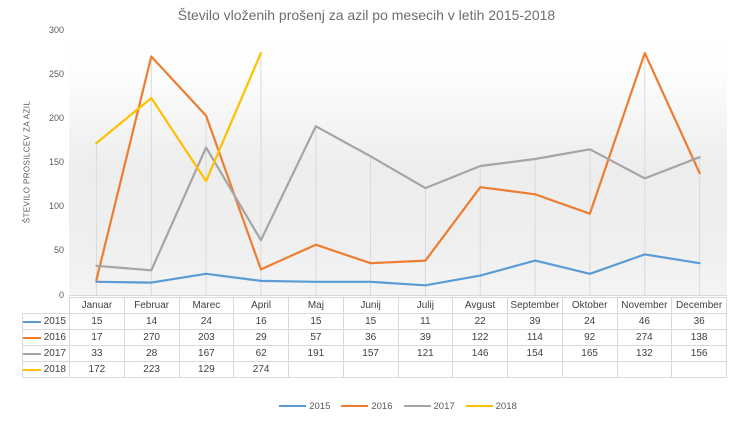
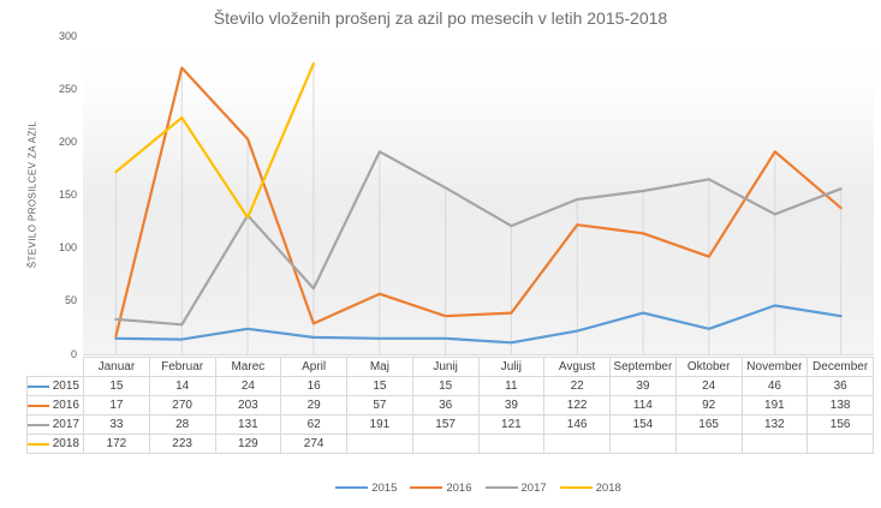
2017/Marec: 167 -> 131
2016/November: 274 -> 191
